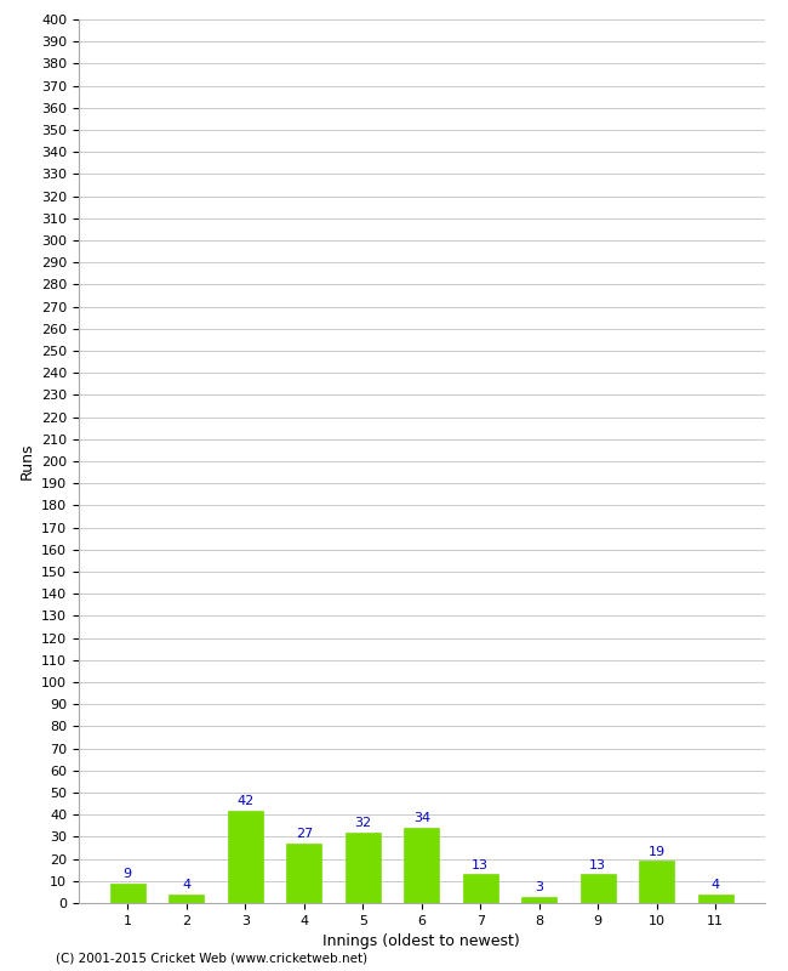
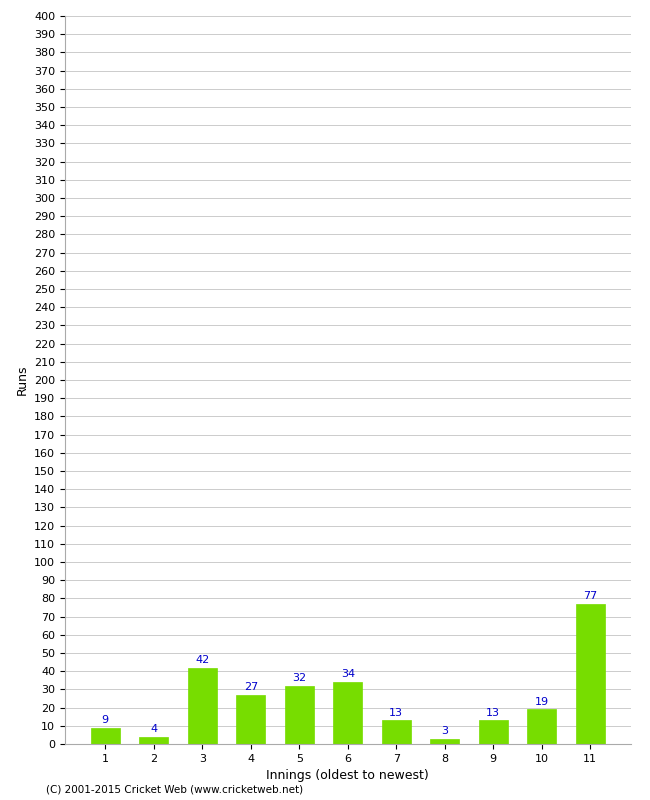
11: 4 -> 77
